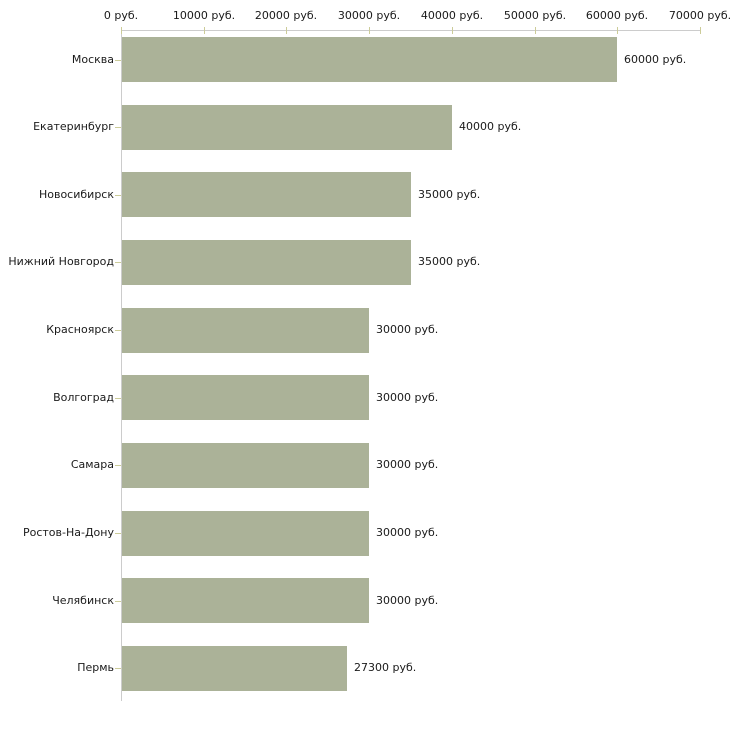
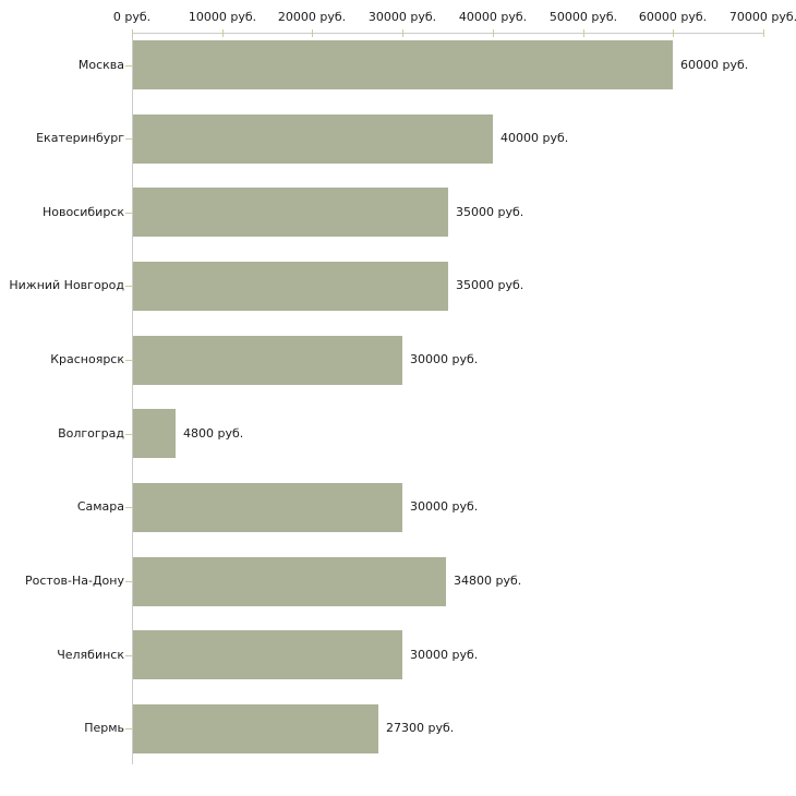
Волгоград: 30000 -> 4800
Ростов-На-Дону: 30000 -> 34800
